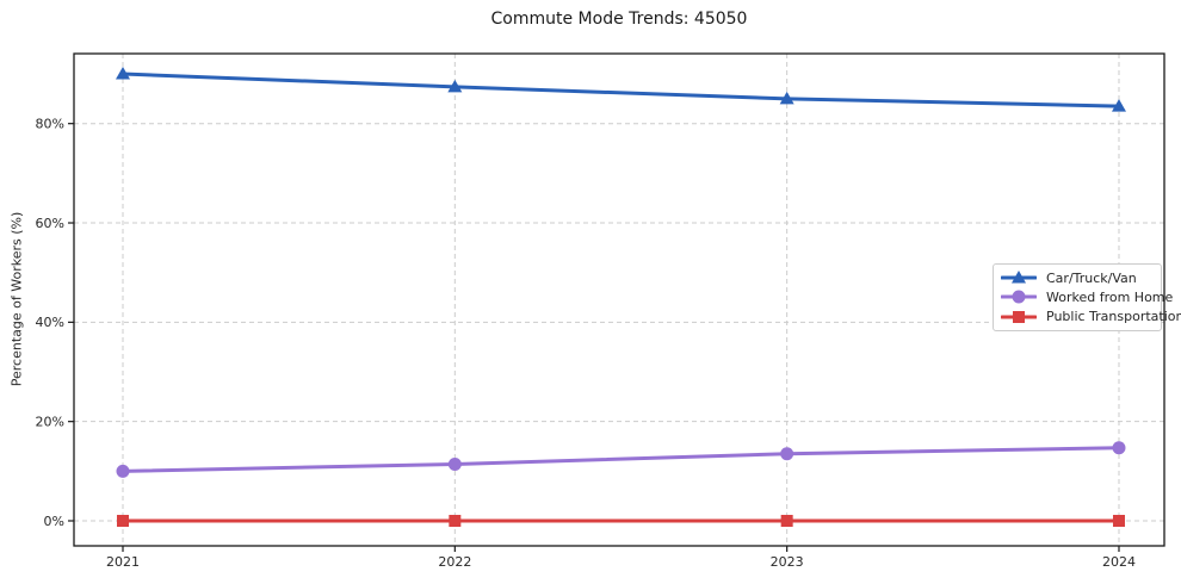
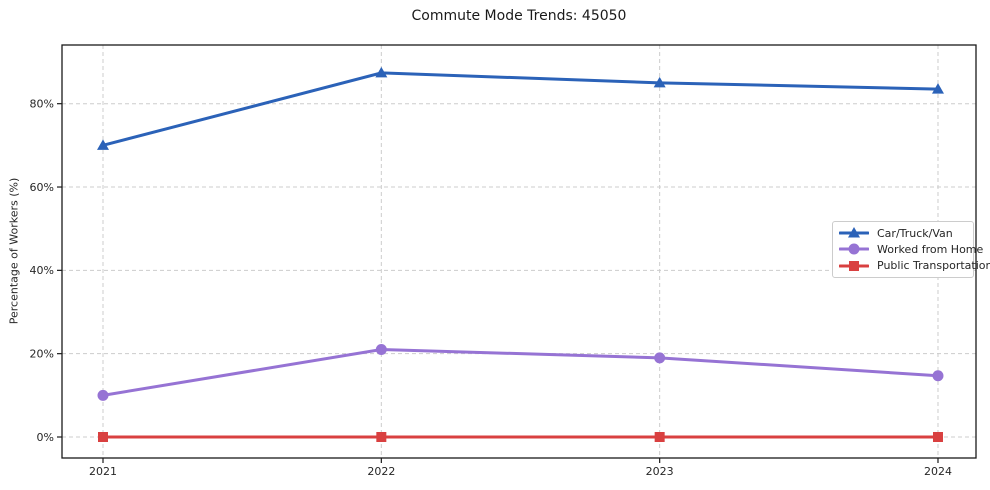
Car/Truck/Van/2021: 90% -> 70%
Worked from Home/2022: 11% -> 21%
Worked from Home/2023: 14% -> 19%
